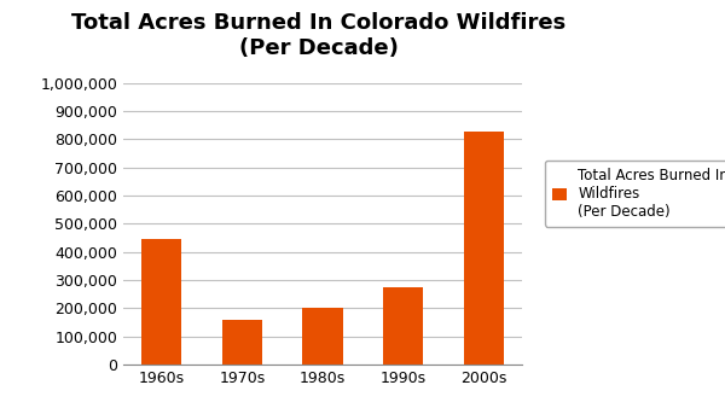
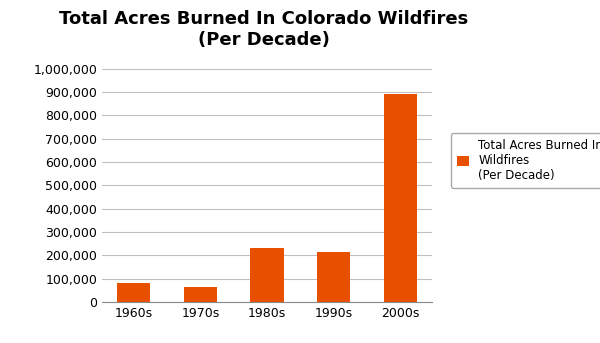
1960s: 445,000 -> 80,000
1970s: 160,000 -> 65,000
1980s: 200,000 -> 230,000
1990s: 275,000 -> 215,000
2000s: 825,000 -> 890,000
